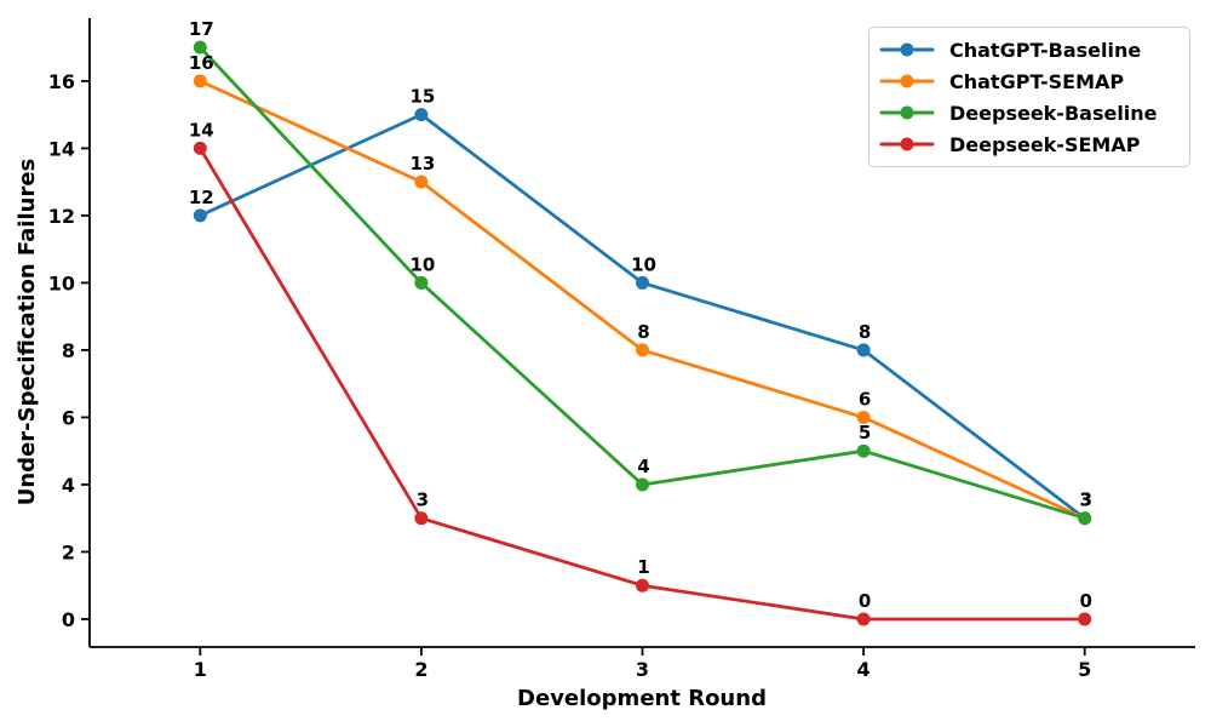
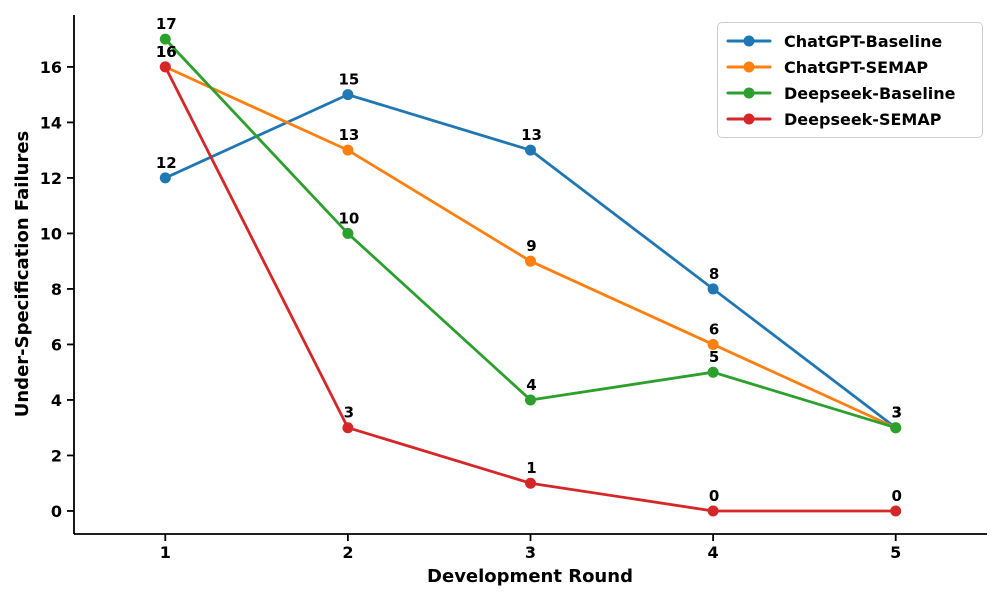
Deepseek-SEMAP/1: 14 -> 16
ChatGPT-Baseline/3: 10 -> 13
ChatGPT-SEMAP/3: 8 -> 9
